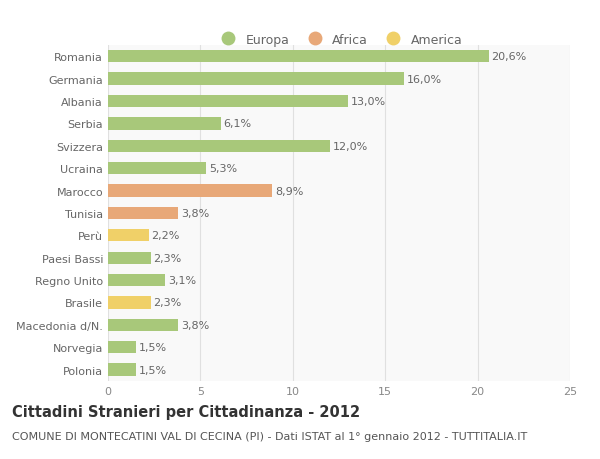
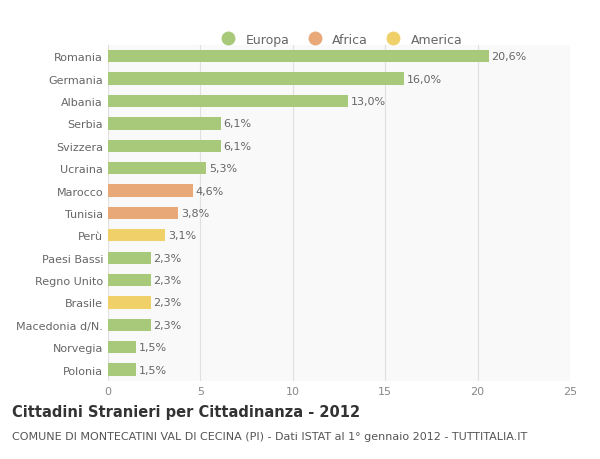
Svizzera: 12,0% -> 6,1%
Marocco: 8,9% -> 4,6%
Perù: 2,2% -> 3,1%
Regno Unito: 3,1% -> 2,3%
Macedonia d/N.: 3,8% -> 2,3%
